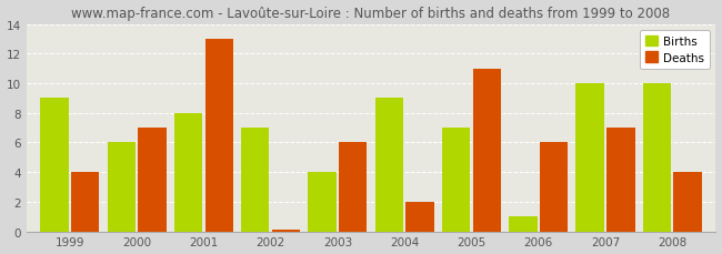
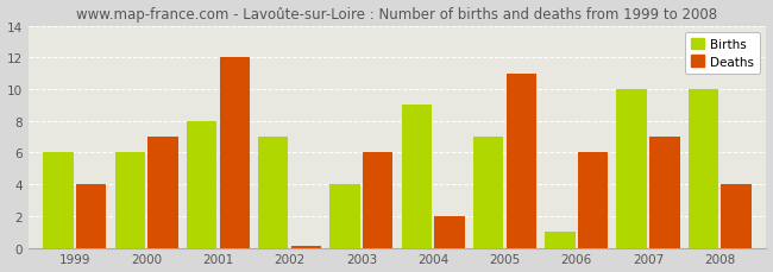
Births/1999: 9 -> 6
Deaths/2001: 13.0 -> 12.0
